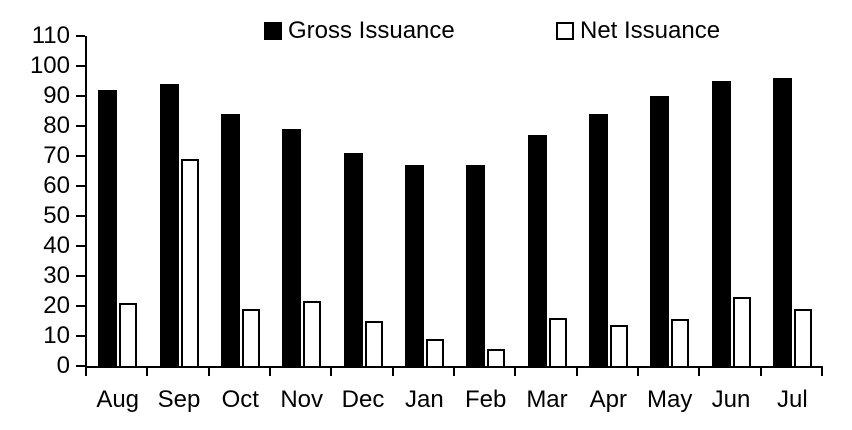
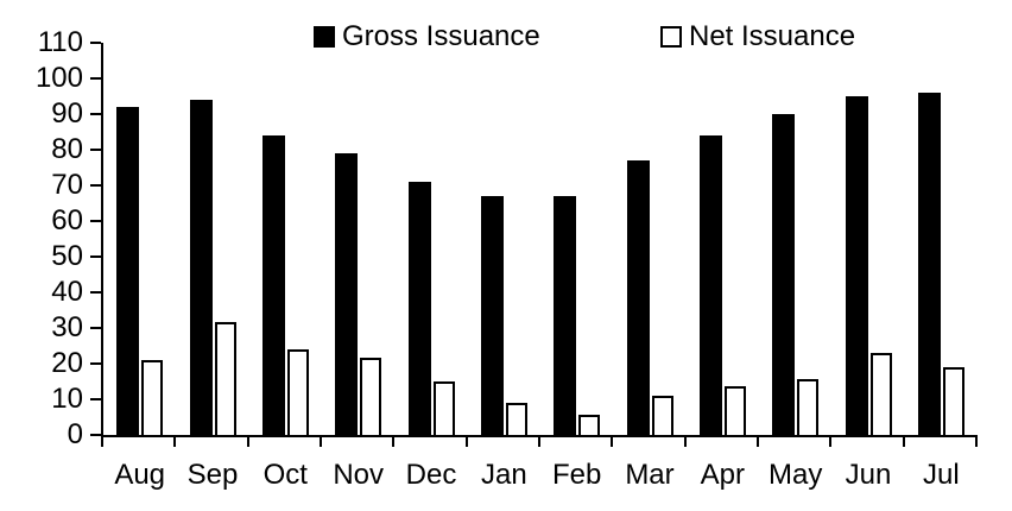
Net Issuance/Sep: 69 -> 32
Net Issuance/Oct: 19 -> 24
Net Issuance/Mar: 16 -> 11
